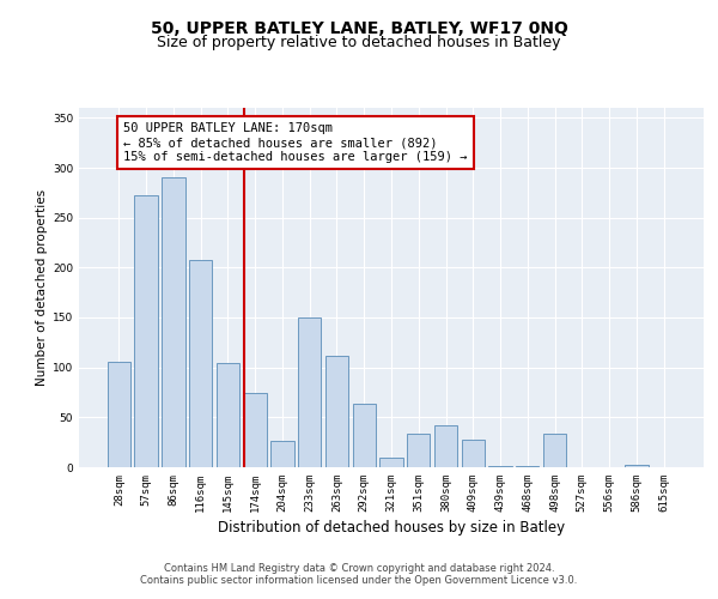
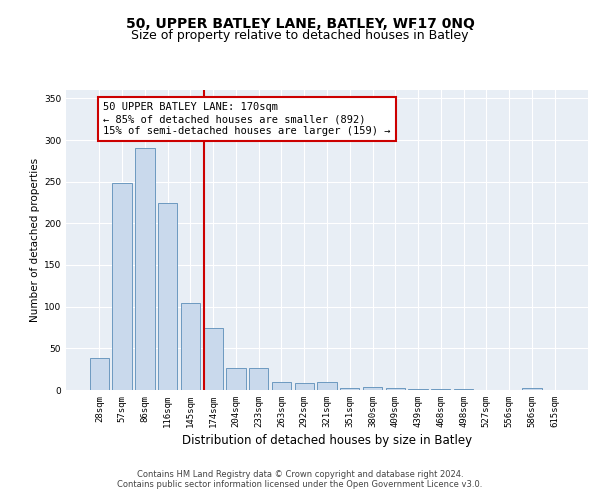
28sqm: 106 -> 38
57sqm: 272 -> 248
116sqm: 208 -> 224
233sqm: 150 -> 27
263sqm: 112 -> 10
292sqm: 64 -> 8
351sqm: 34 -> 3
380sqm: 42 -> 4
409sqm: 28 -> 3
498sqm: 34 -> 1
